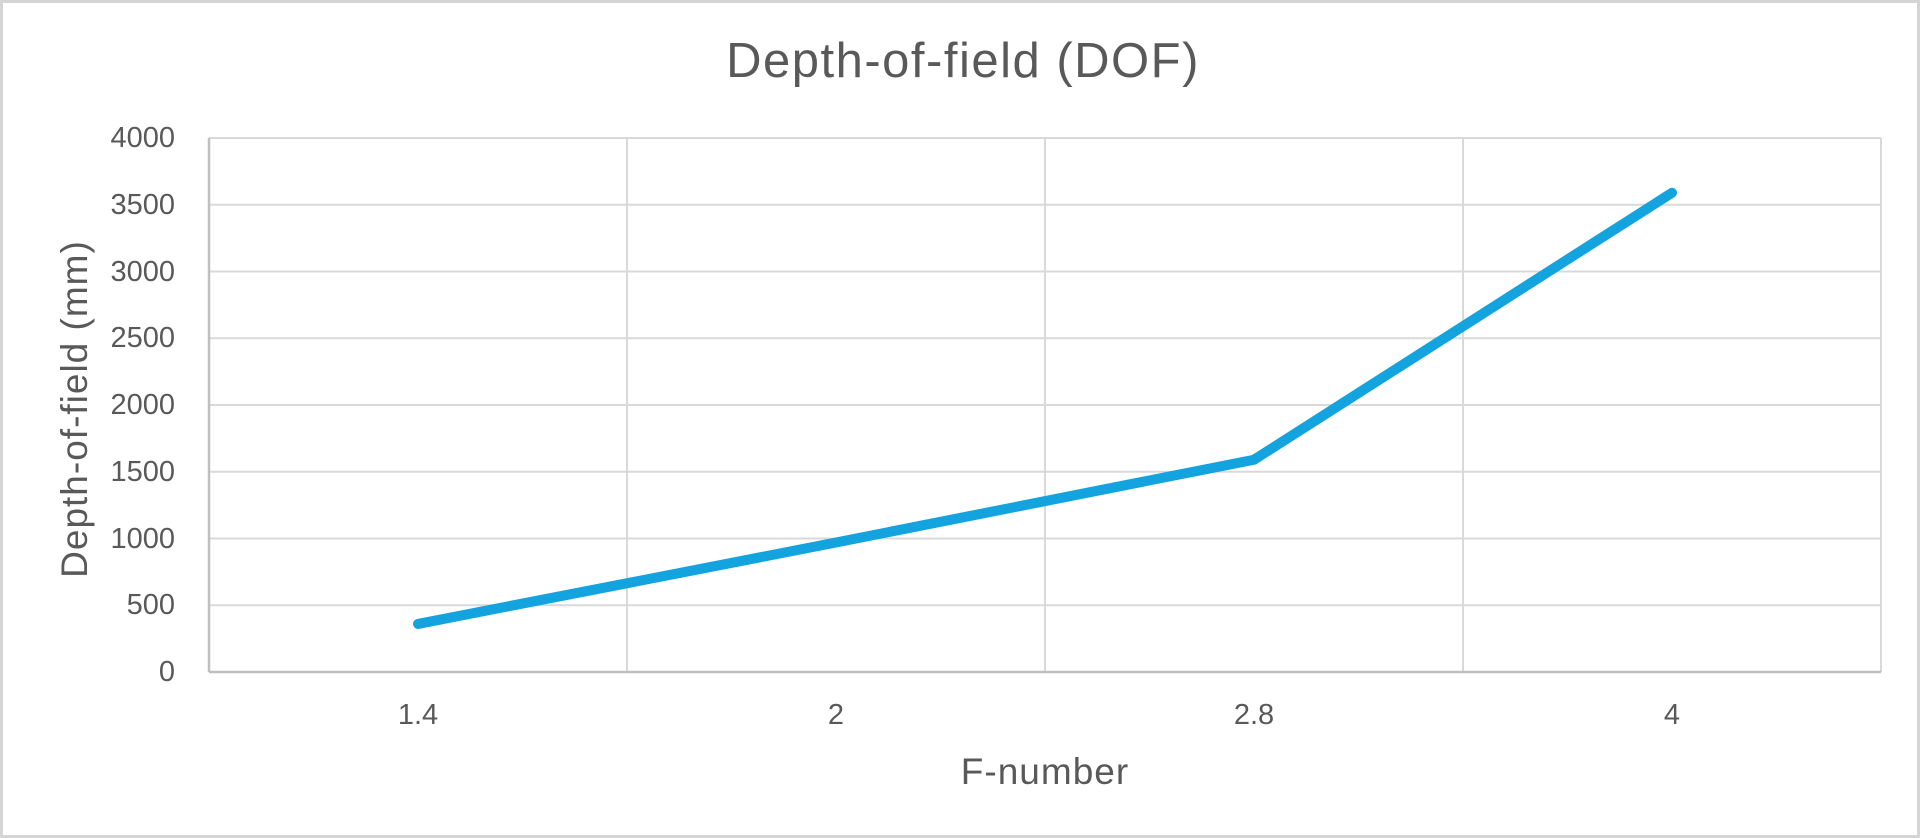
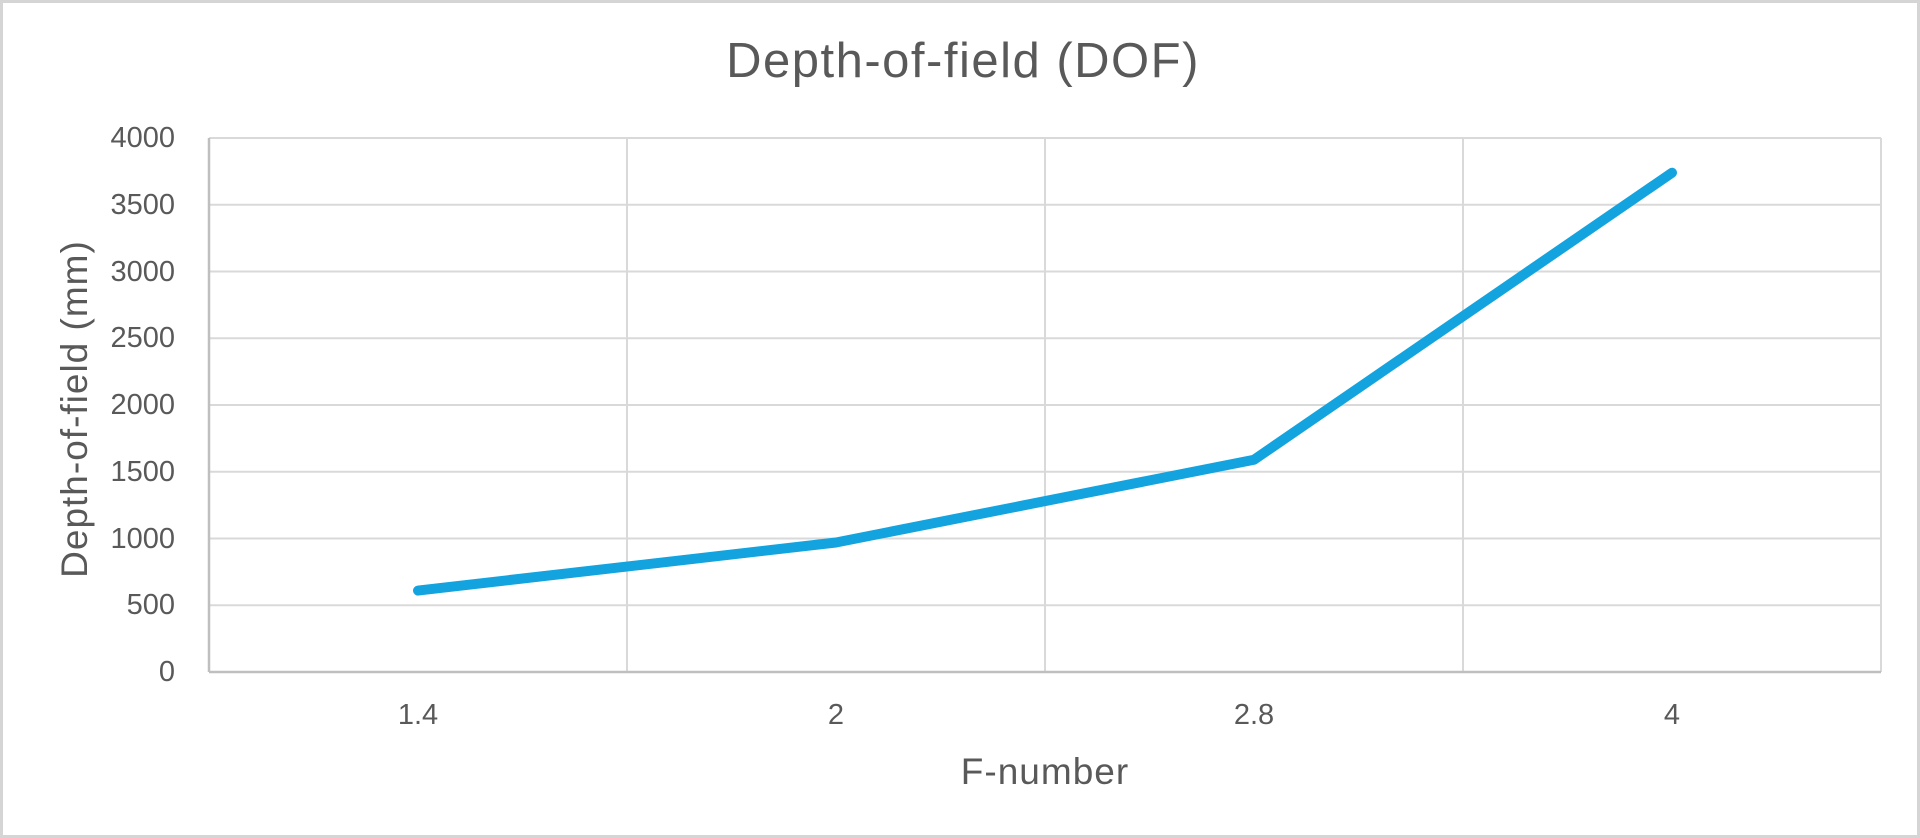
1.4: 360 -> 610
4: 3590 -> 3740
